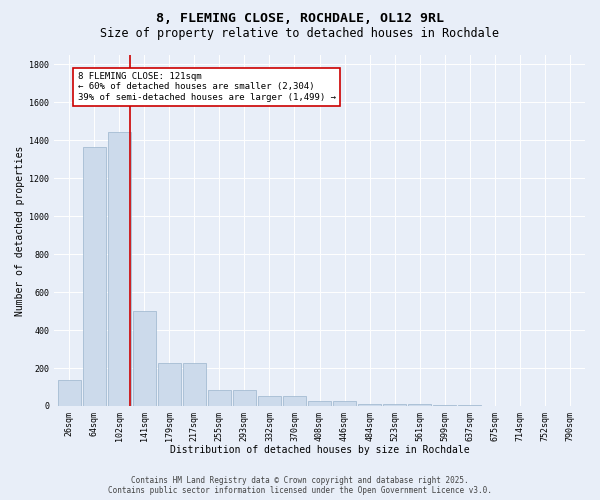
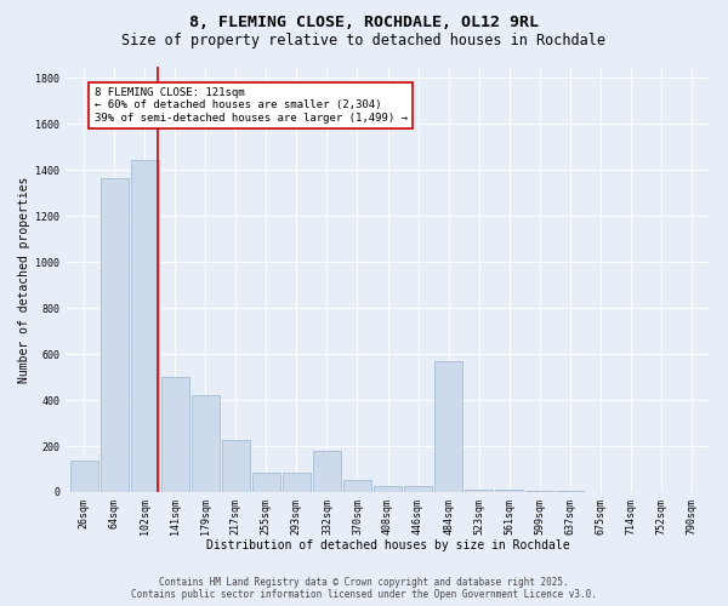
179sqm: 230 -> 420
332sqm: 50 -> 180
484sqm: 10 -> 570
